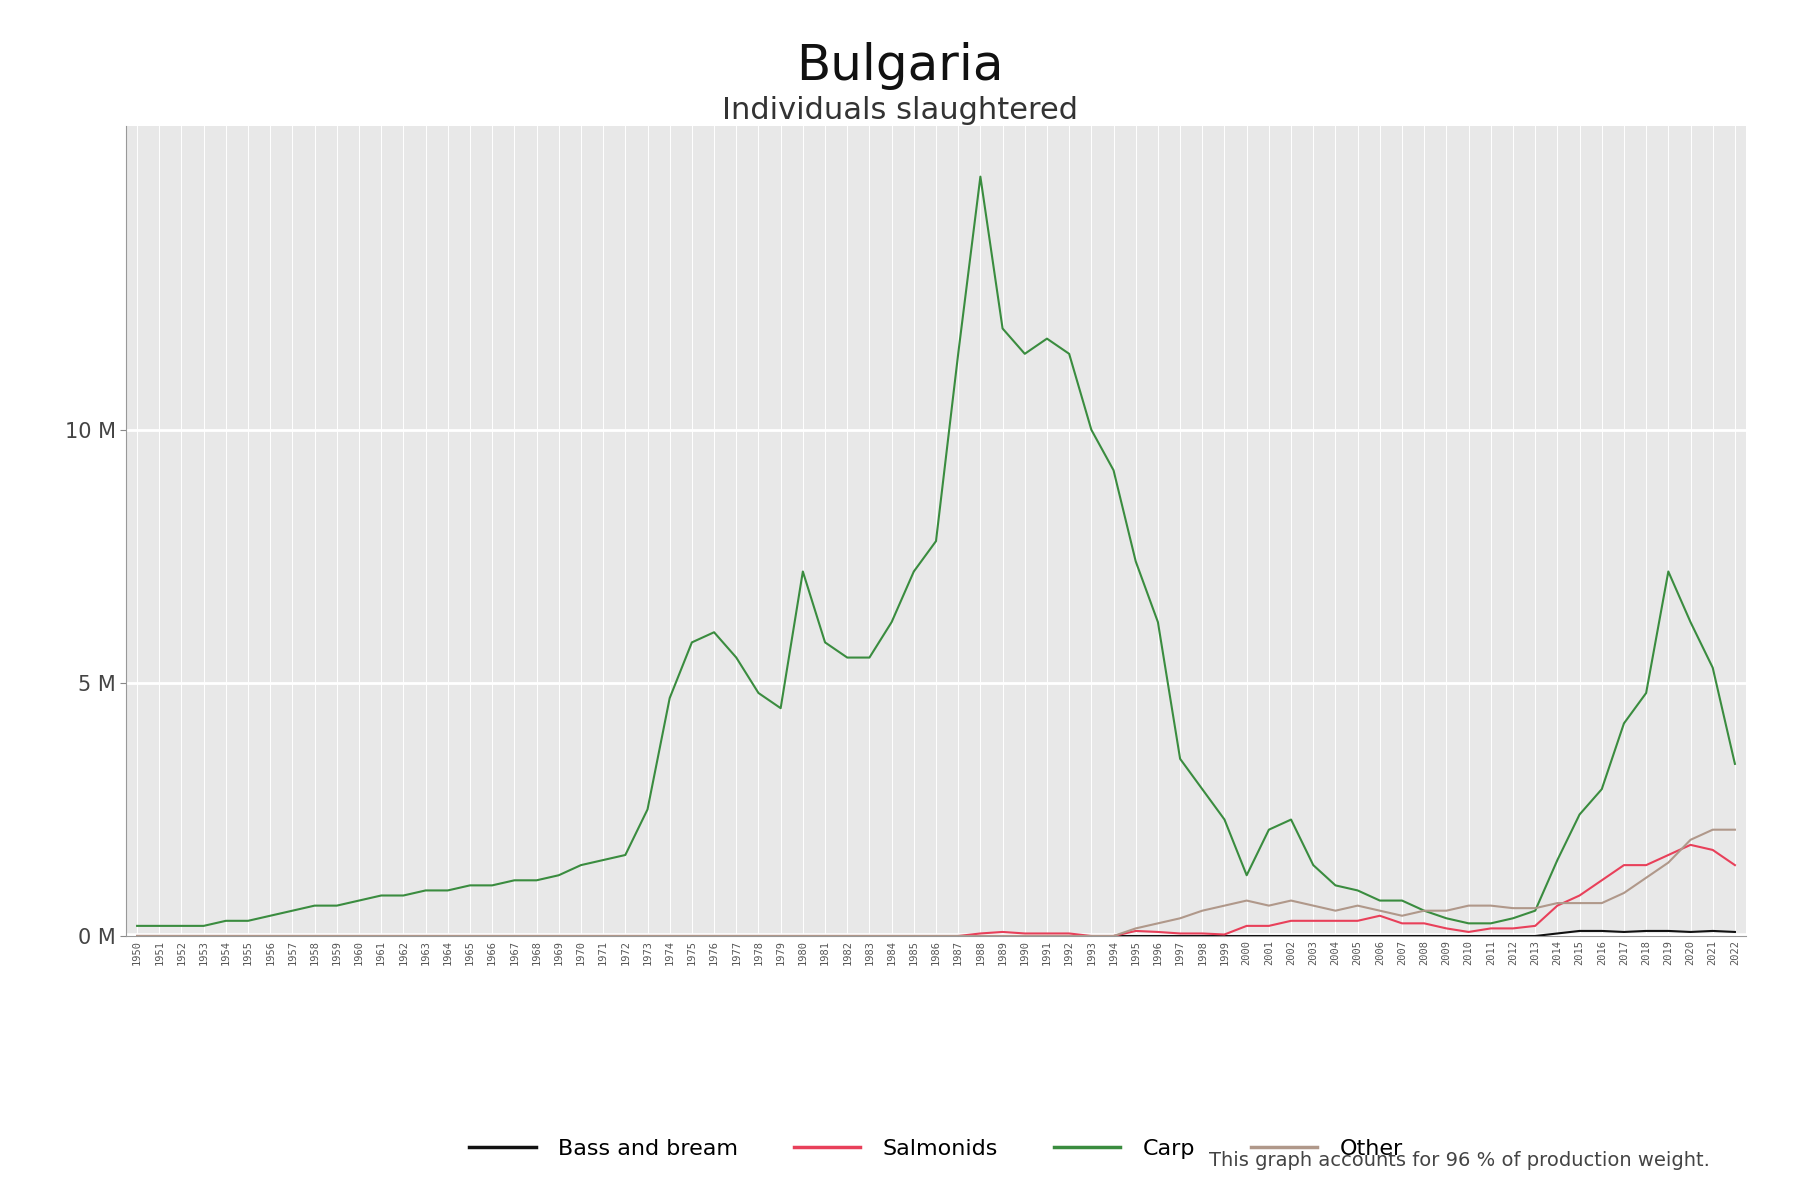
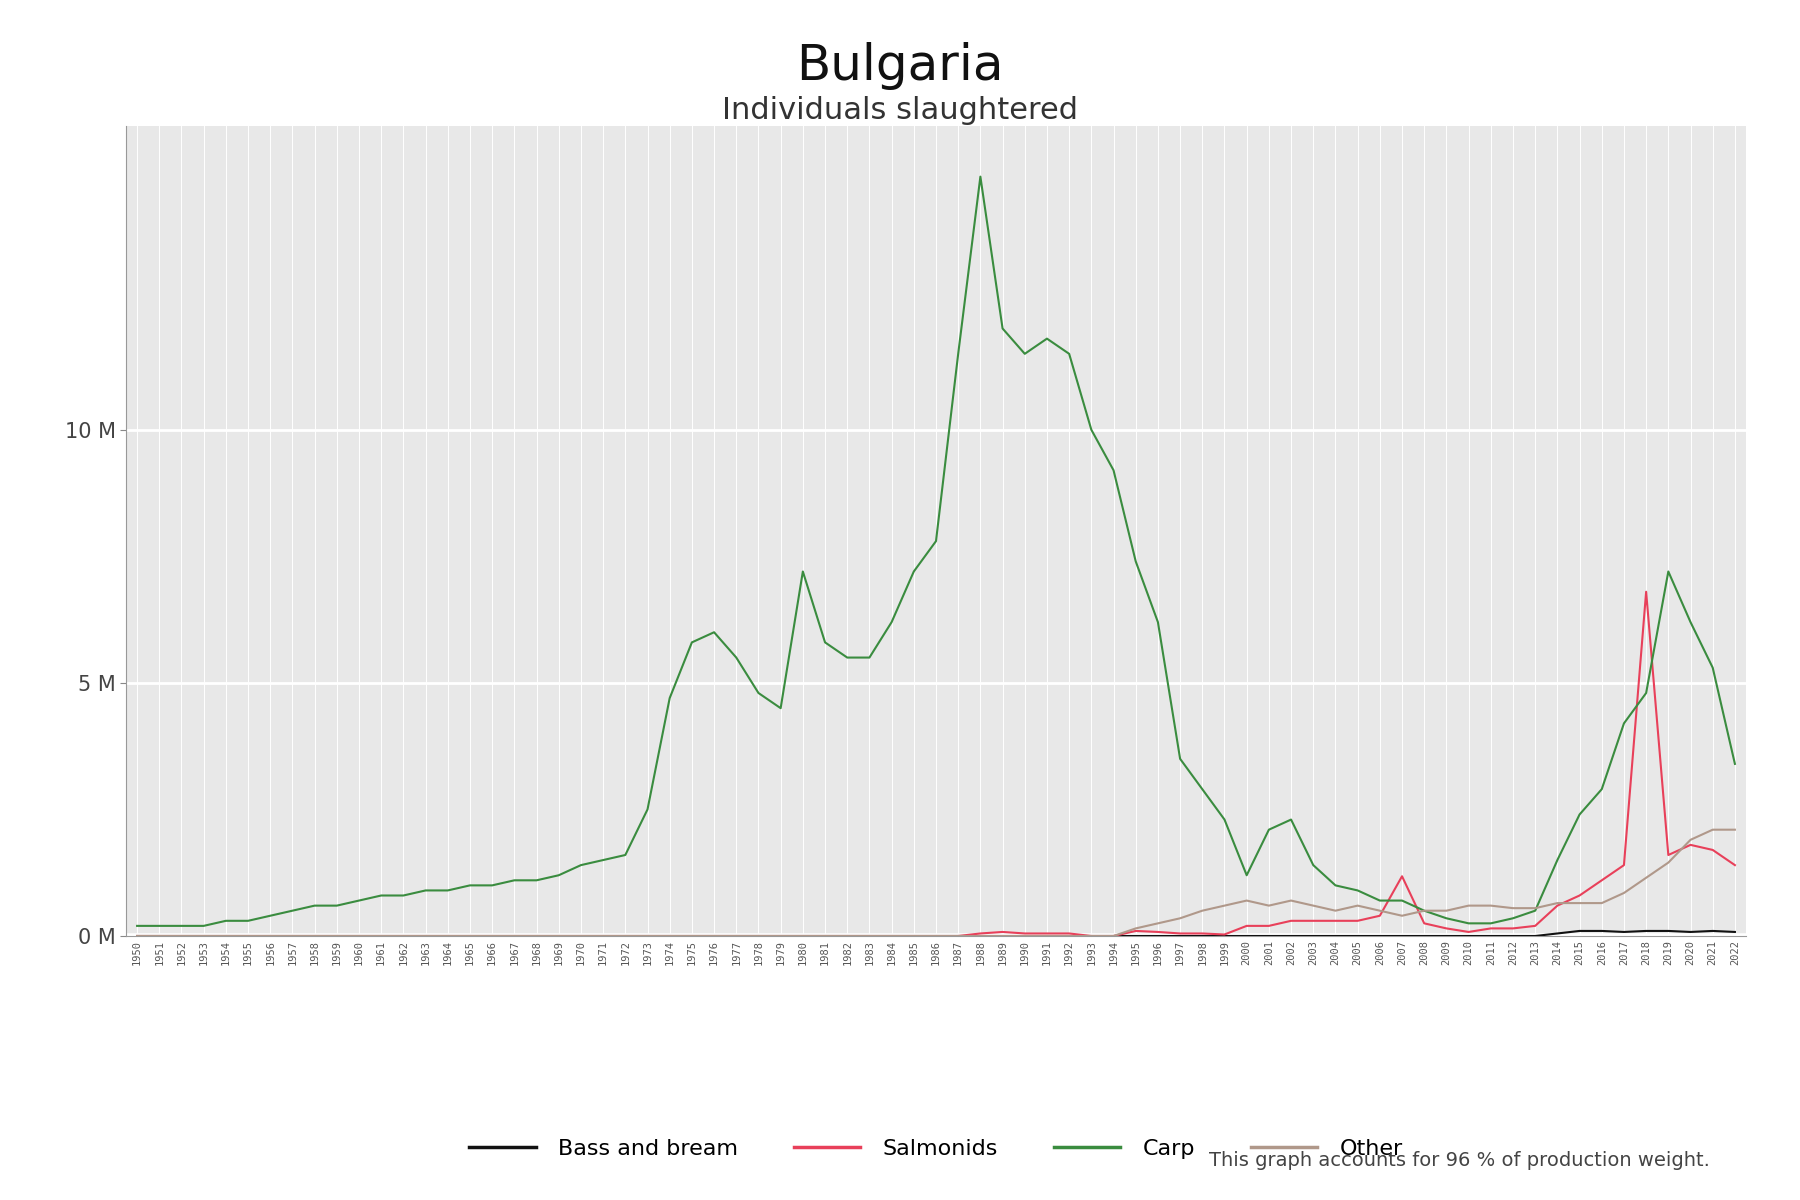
Salmonids/2007: 0.25 M -> 1.18 M
Salmonids/2018: 1.40 M -> 6.80 M
